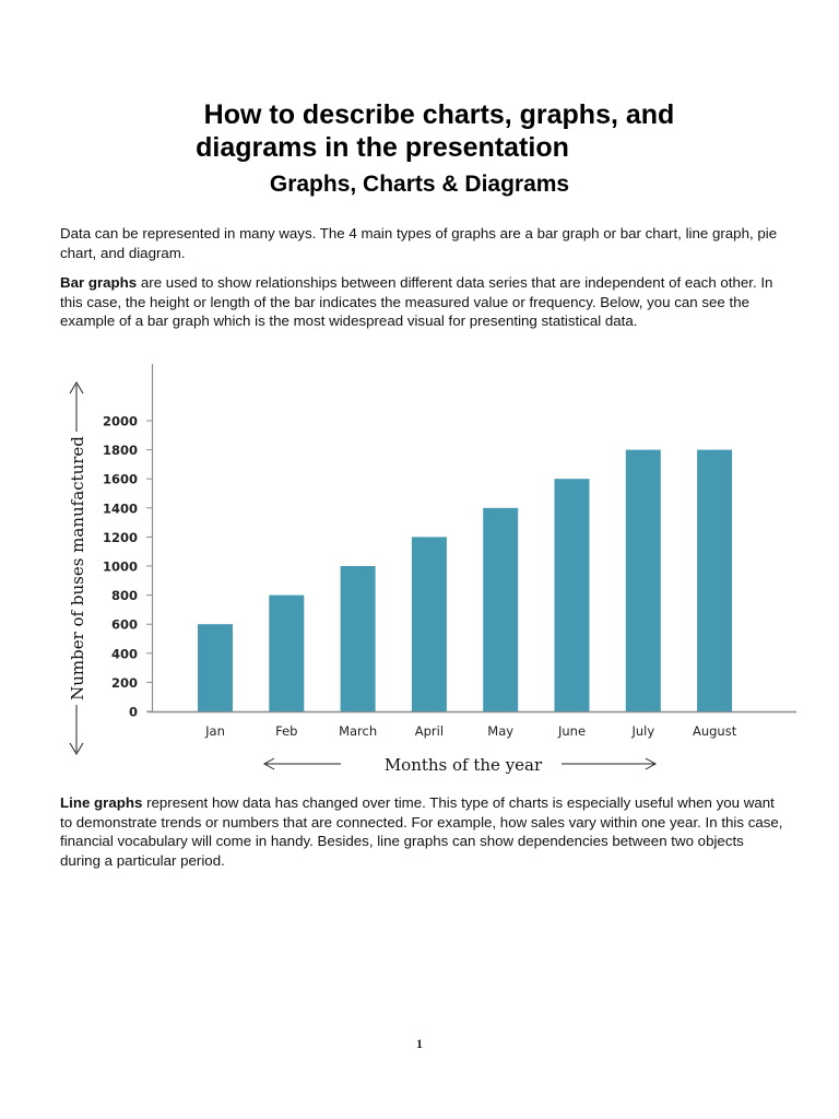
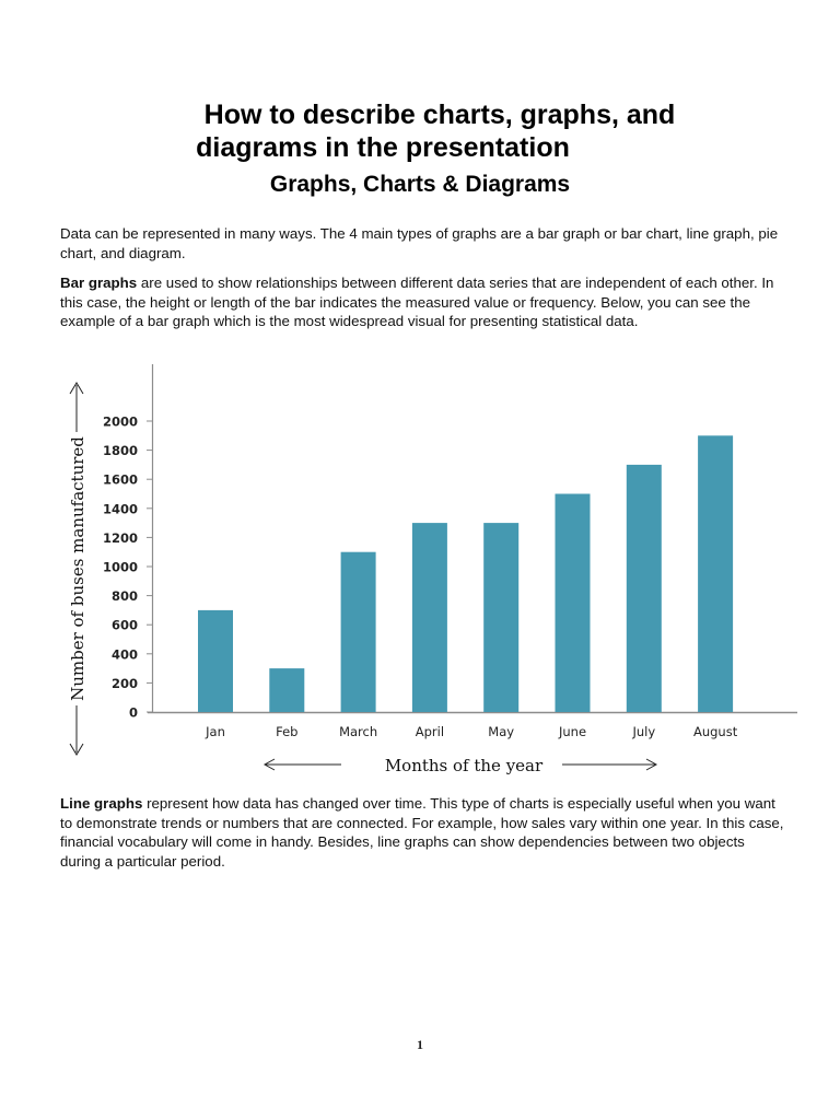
Jan: 600 -> 700
Feb: 800 -> 300
March: 1000 -> 1100
April: 1200 -> 1300
May: 1400 -> 1300
June: 1600 -> 1500
July: 1800 -> 1700
August: 1800 -> 1900
